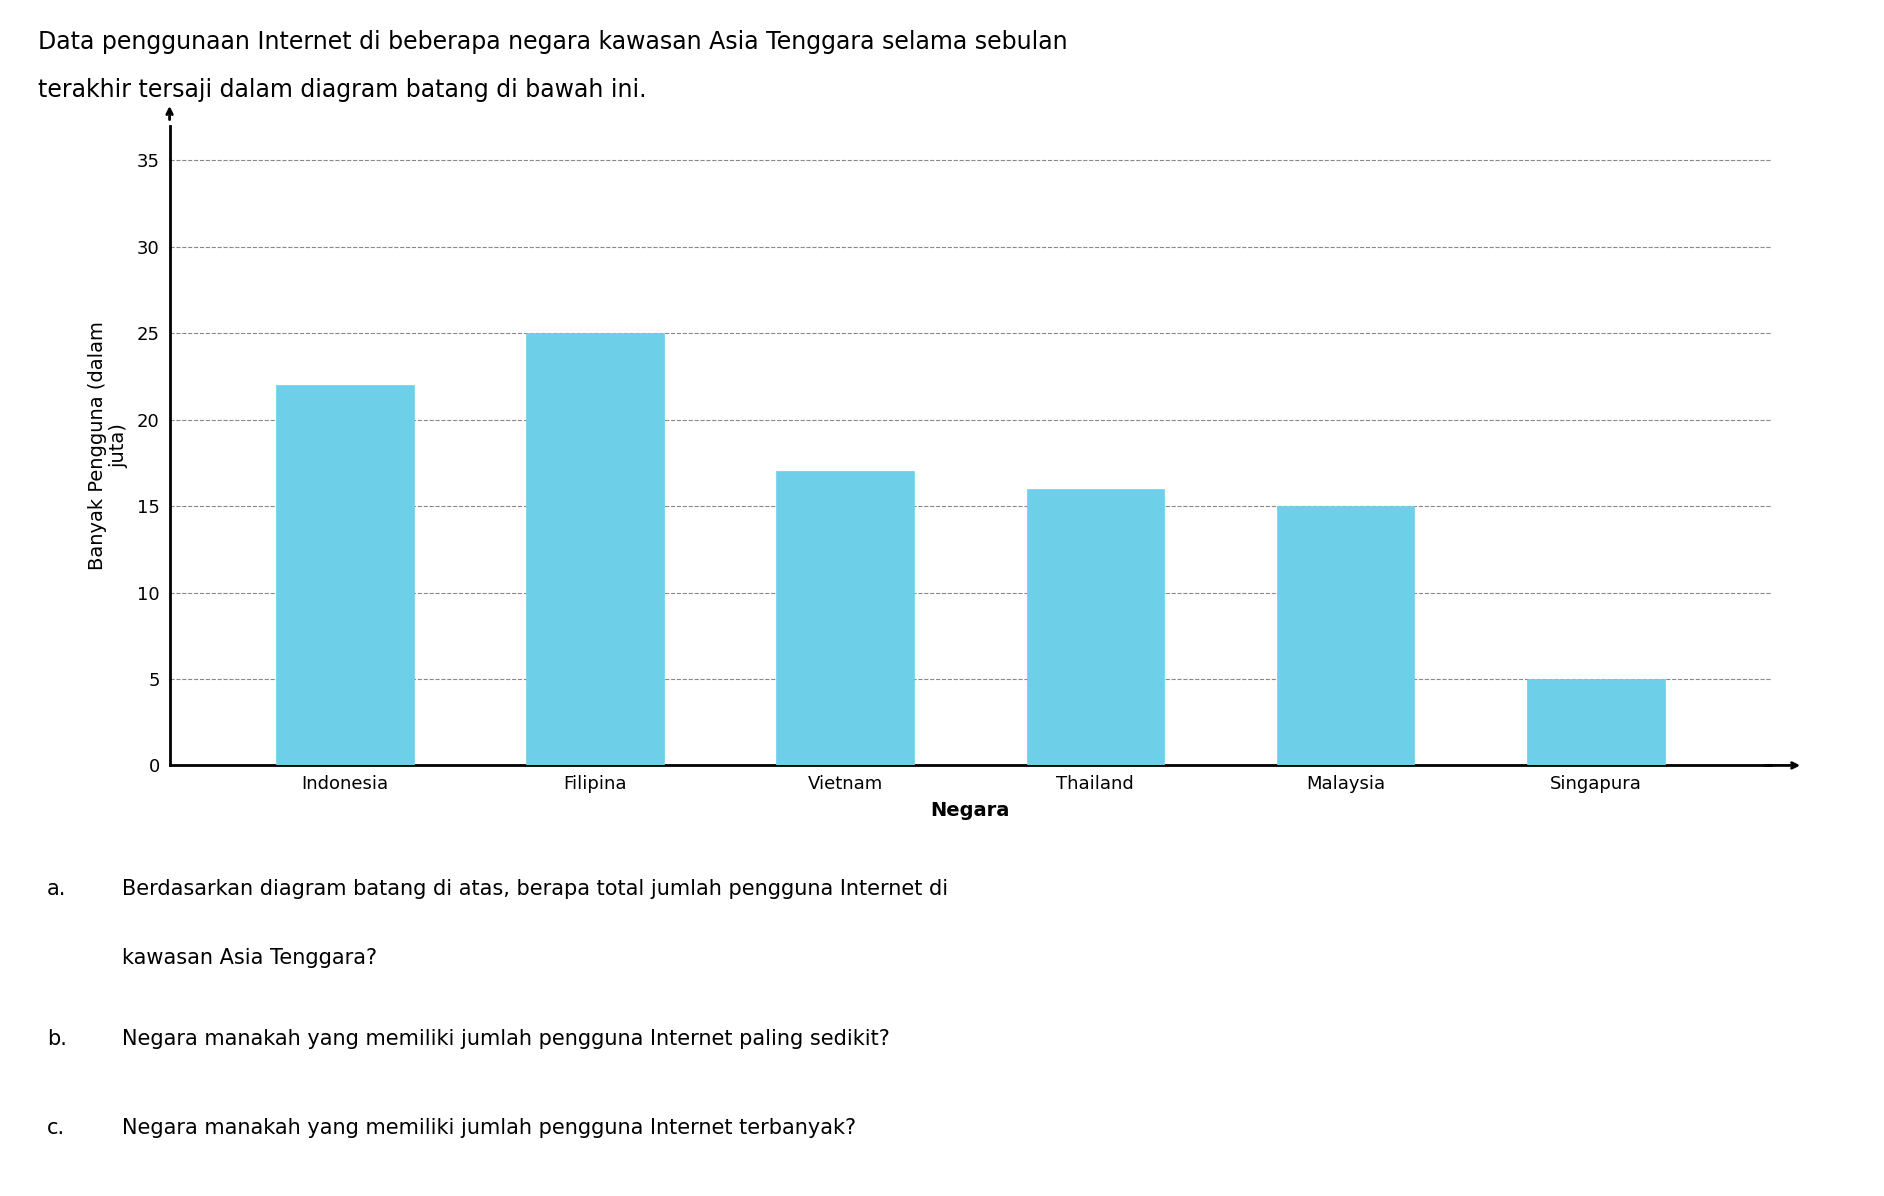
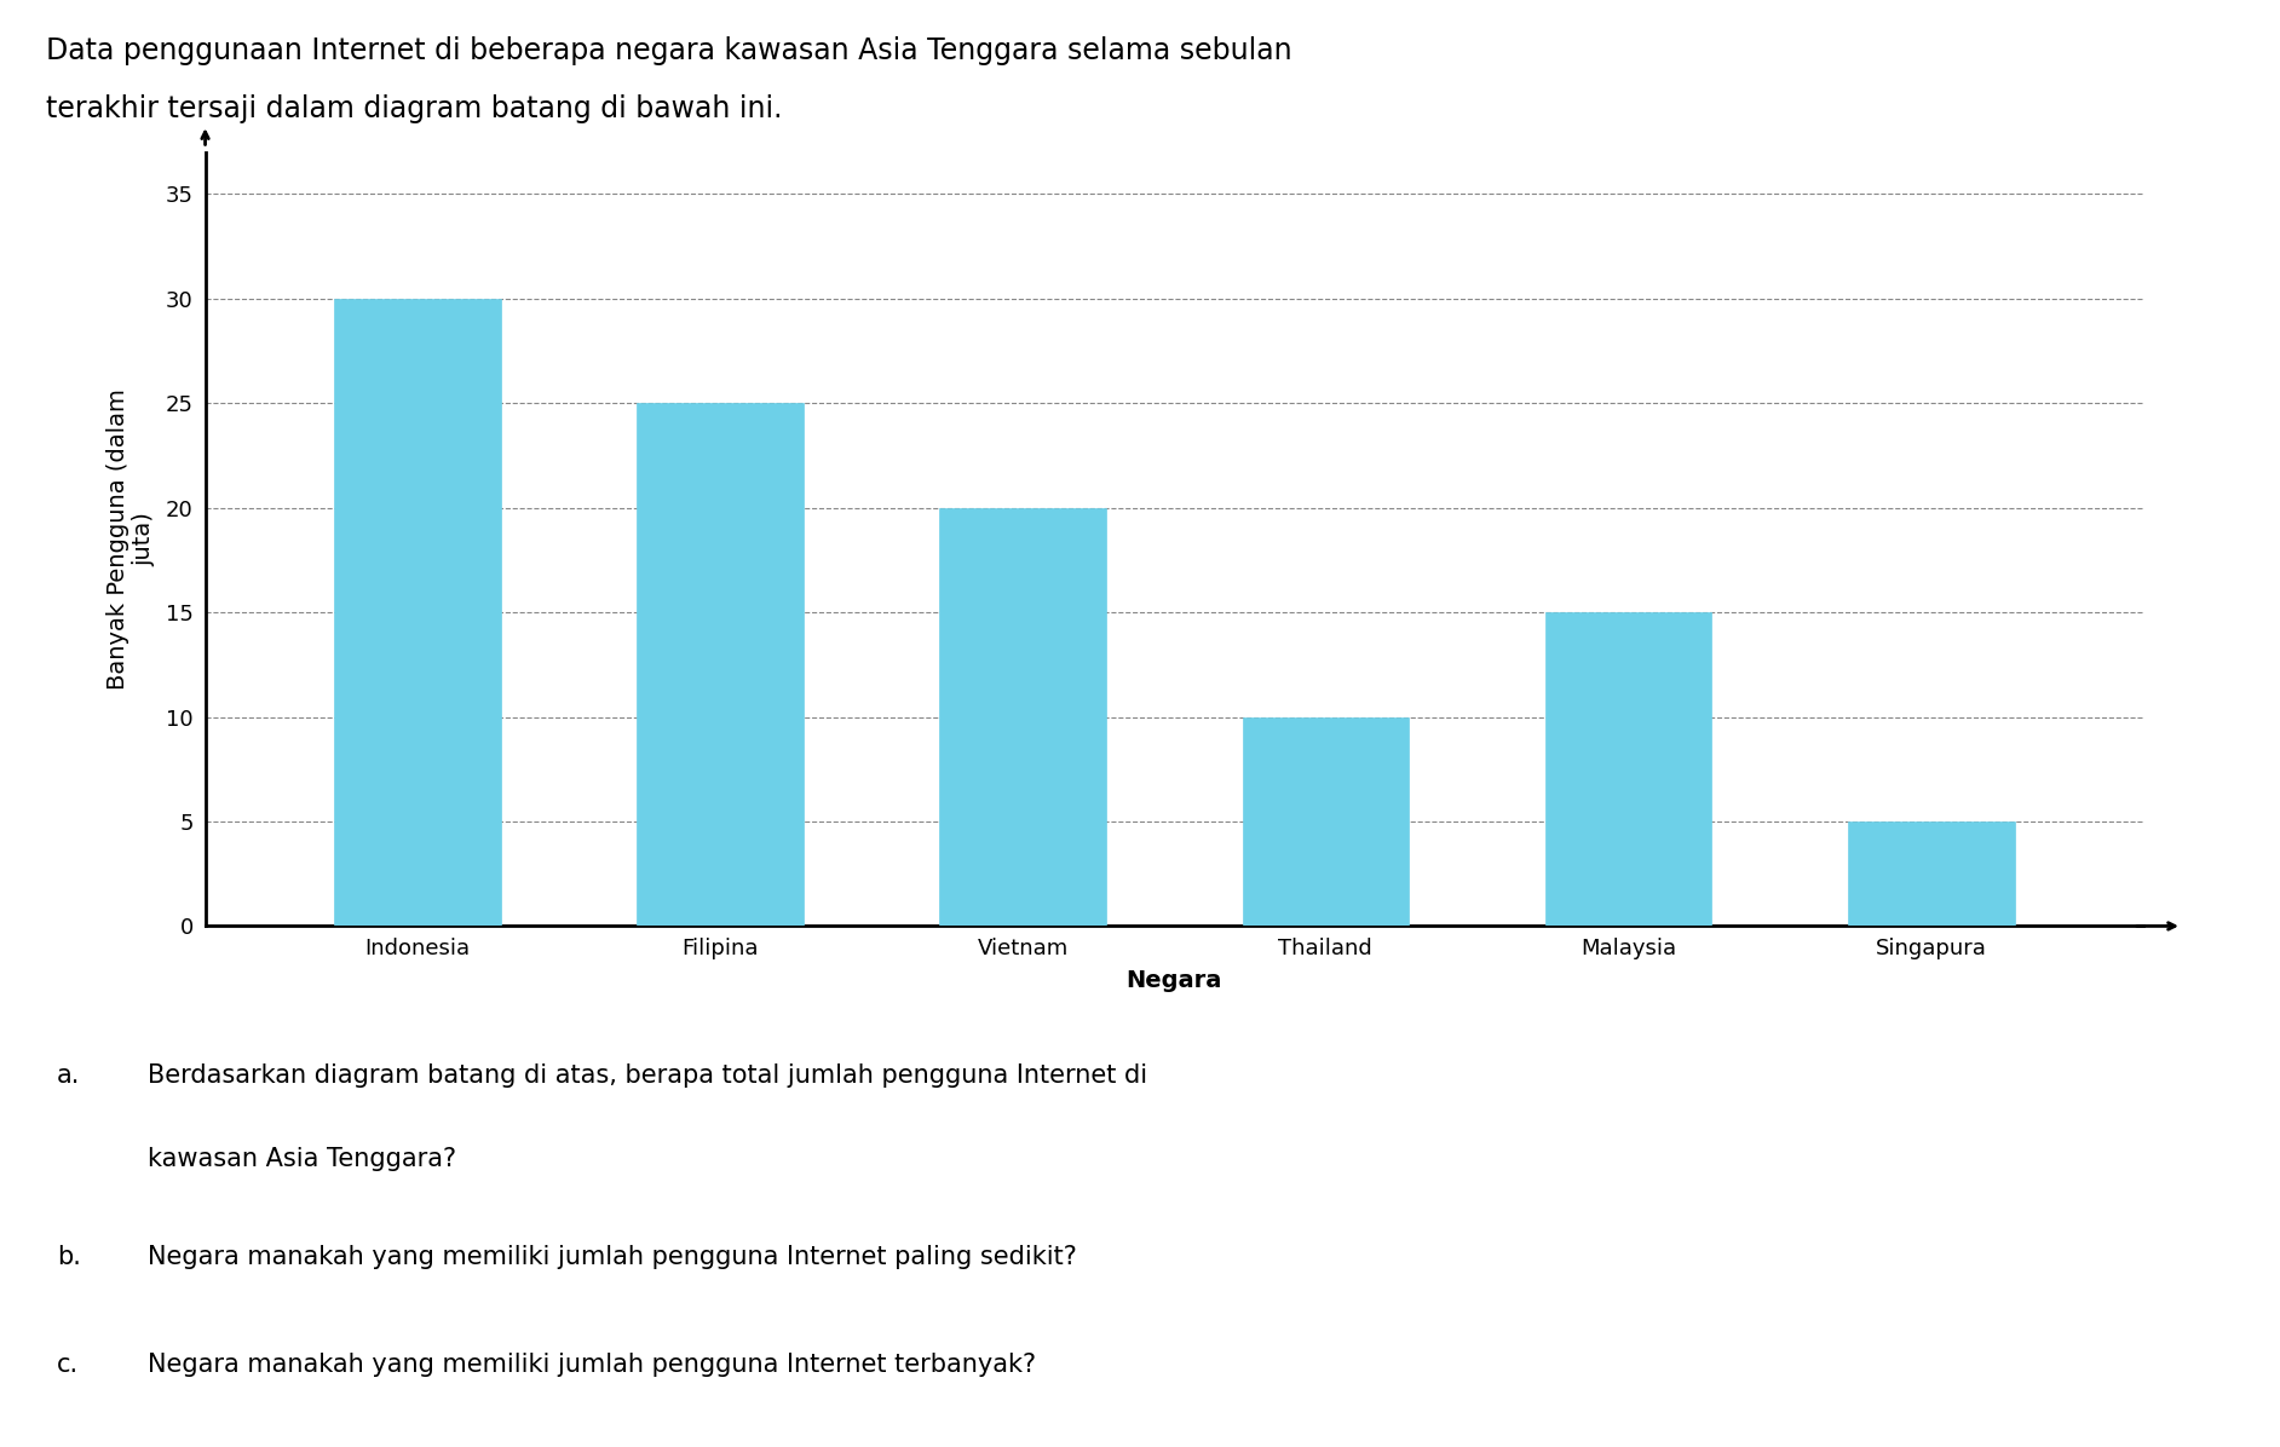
Indonesia: 22 -> 30
Vietnam: 17 -> 20
Thailand: 16 -> 10
